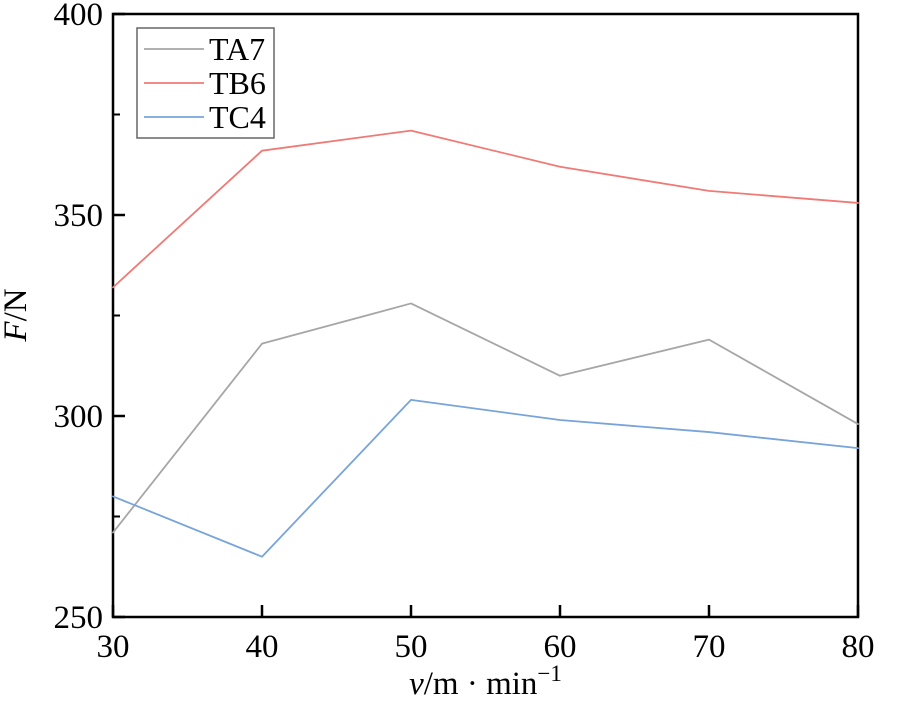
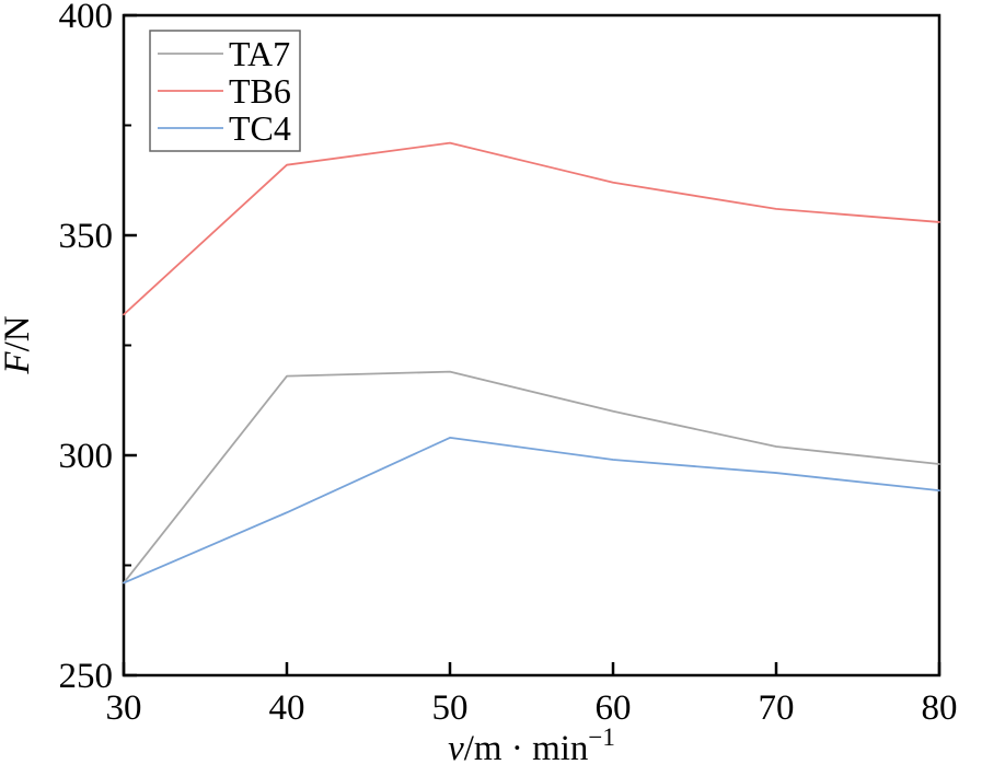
TC4/30: 280 -> 271
TC4/40: 265 -> 287
TA7/50: 328 -> 319
TA7/70: 319 -> 302
